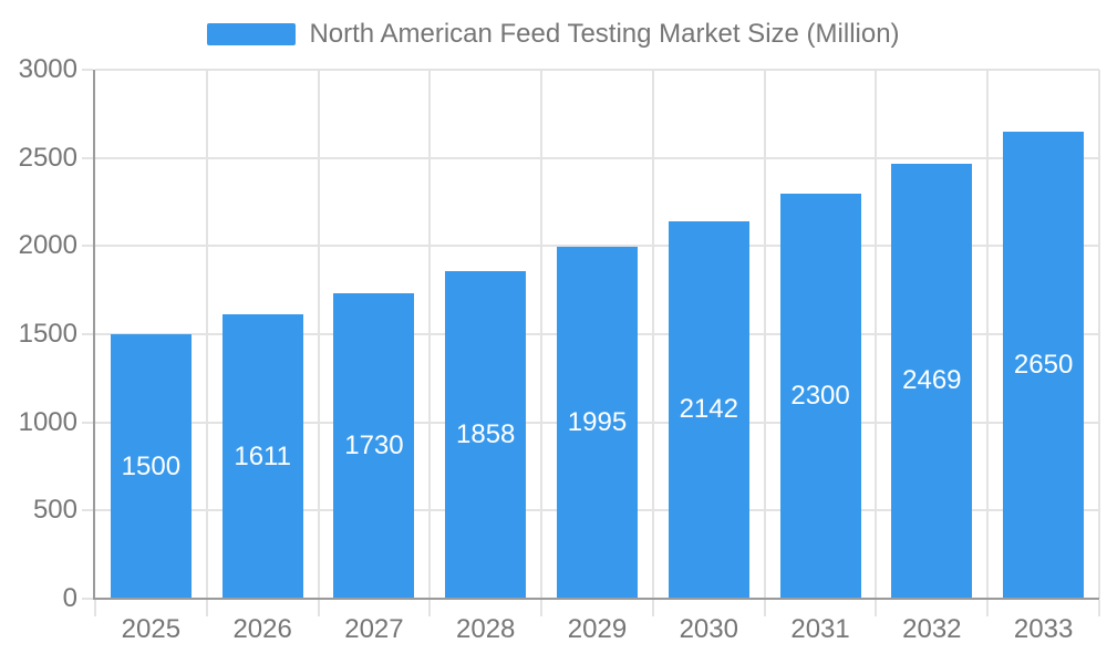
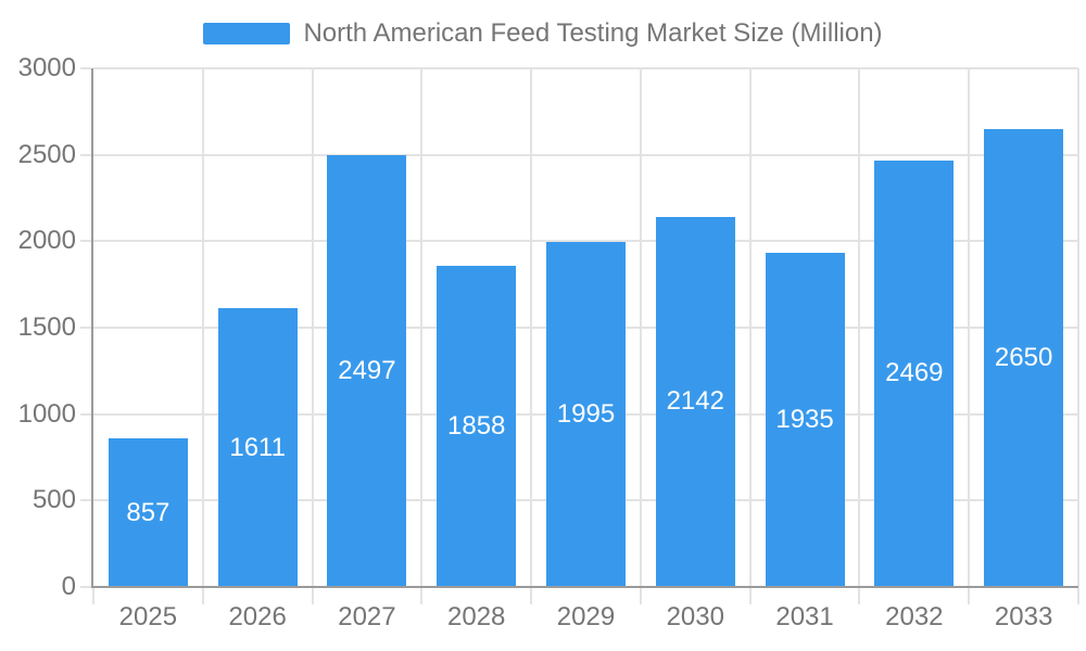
2025: 1500 -> 857
2027: 1730 -> 2497
2031: 2300 -> 1935
